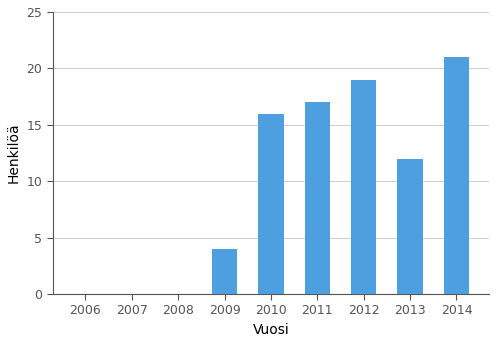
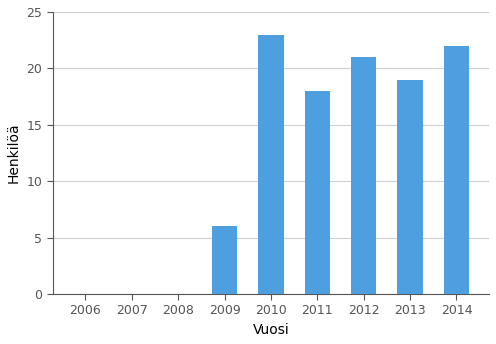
2009: 4 -> 6
2010: 16 -> 23
2011: 17 -> 18
2012: 19 -> 21
2013: 12 -> 19
2014: 21 -> 22
